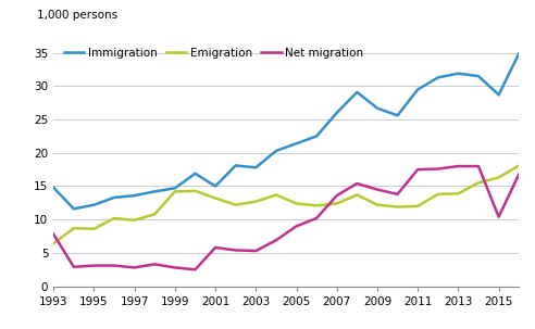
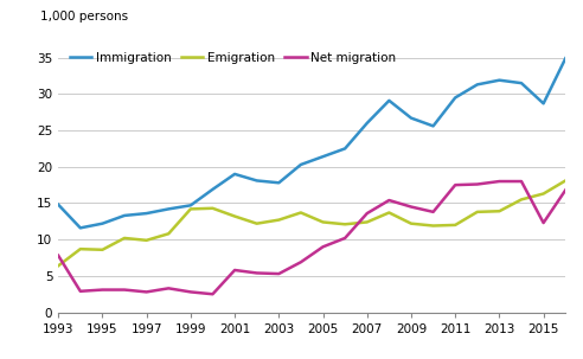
Immigration/2001: 15.0 -> 19.0
Net migration/2015: 10.4 -> 12.3
